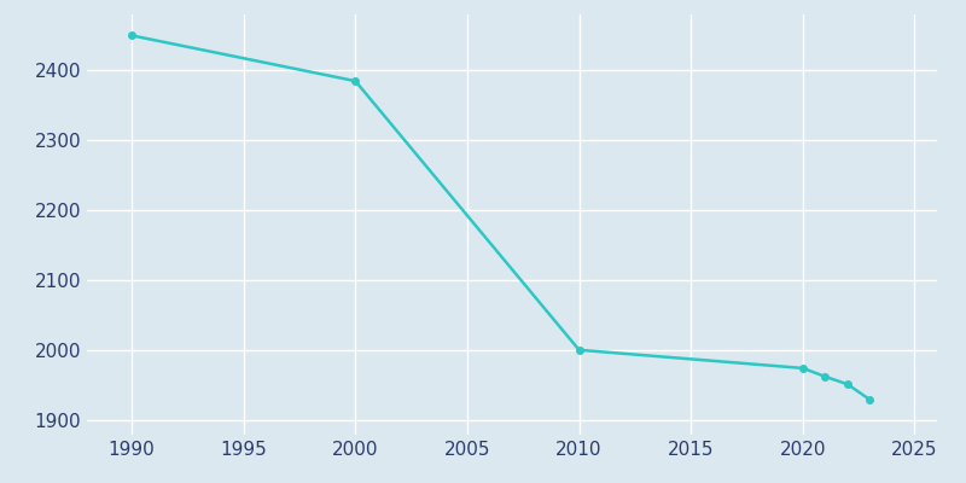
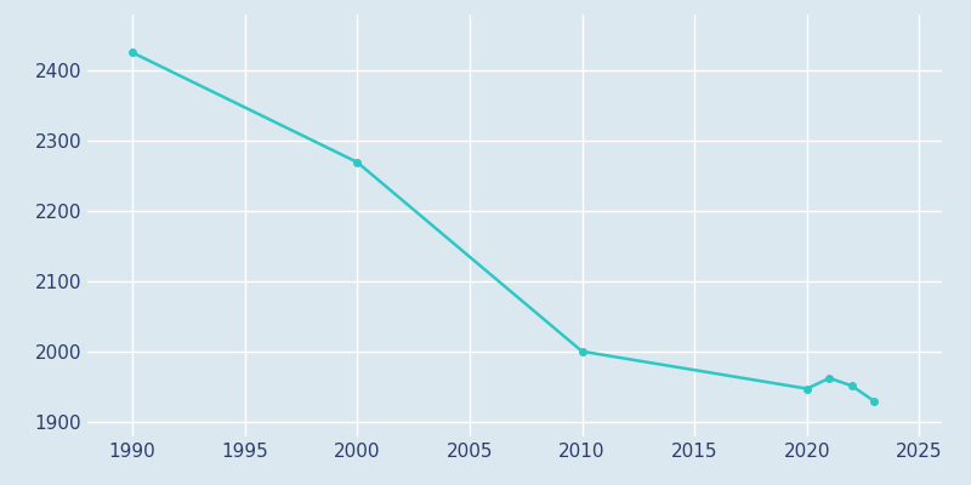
1990: 2450 -> 2426
2000: 2385 -> 2270
2020: 1975 -> 1948
